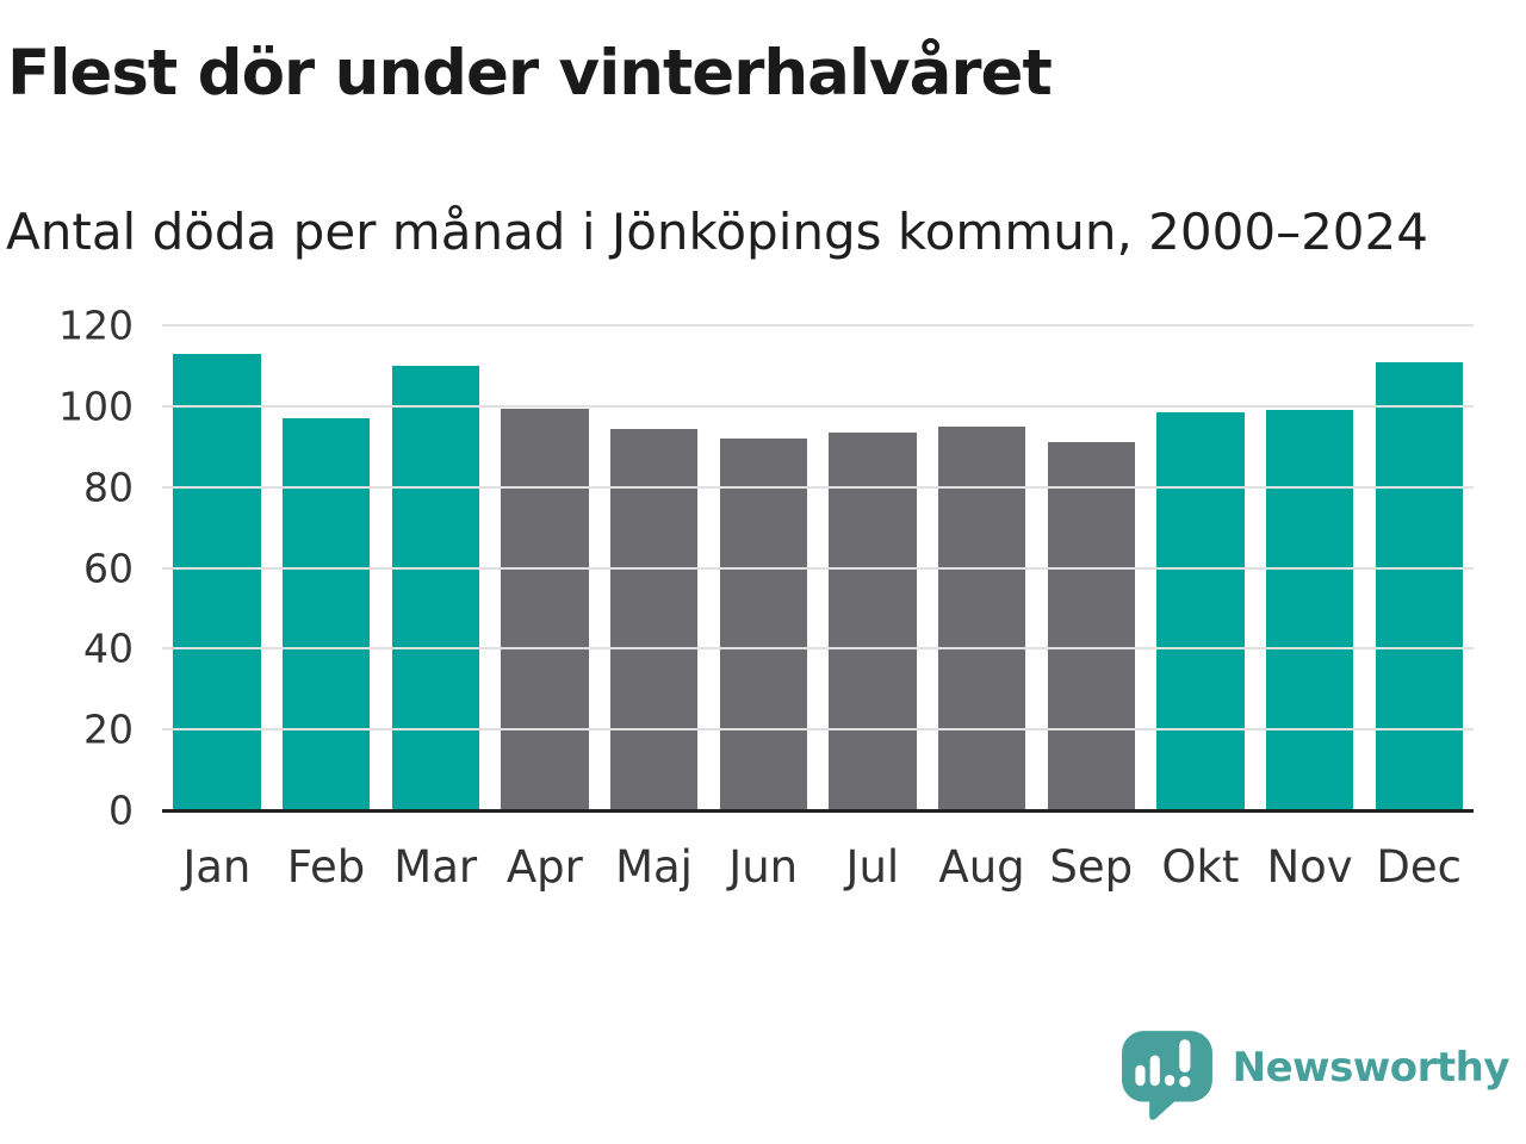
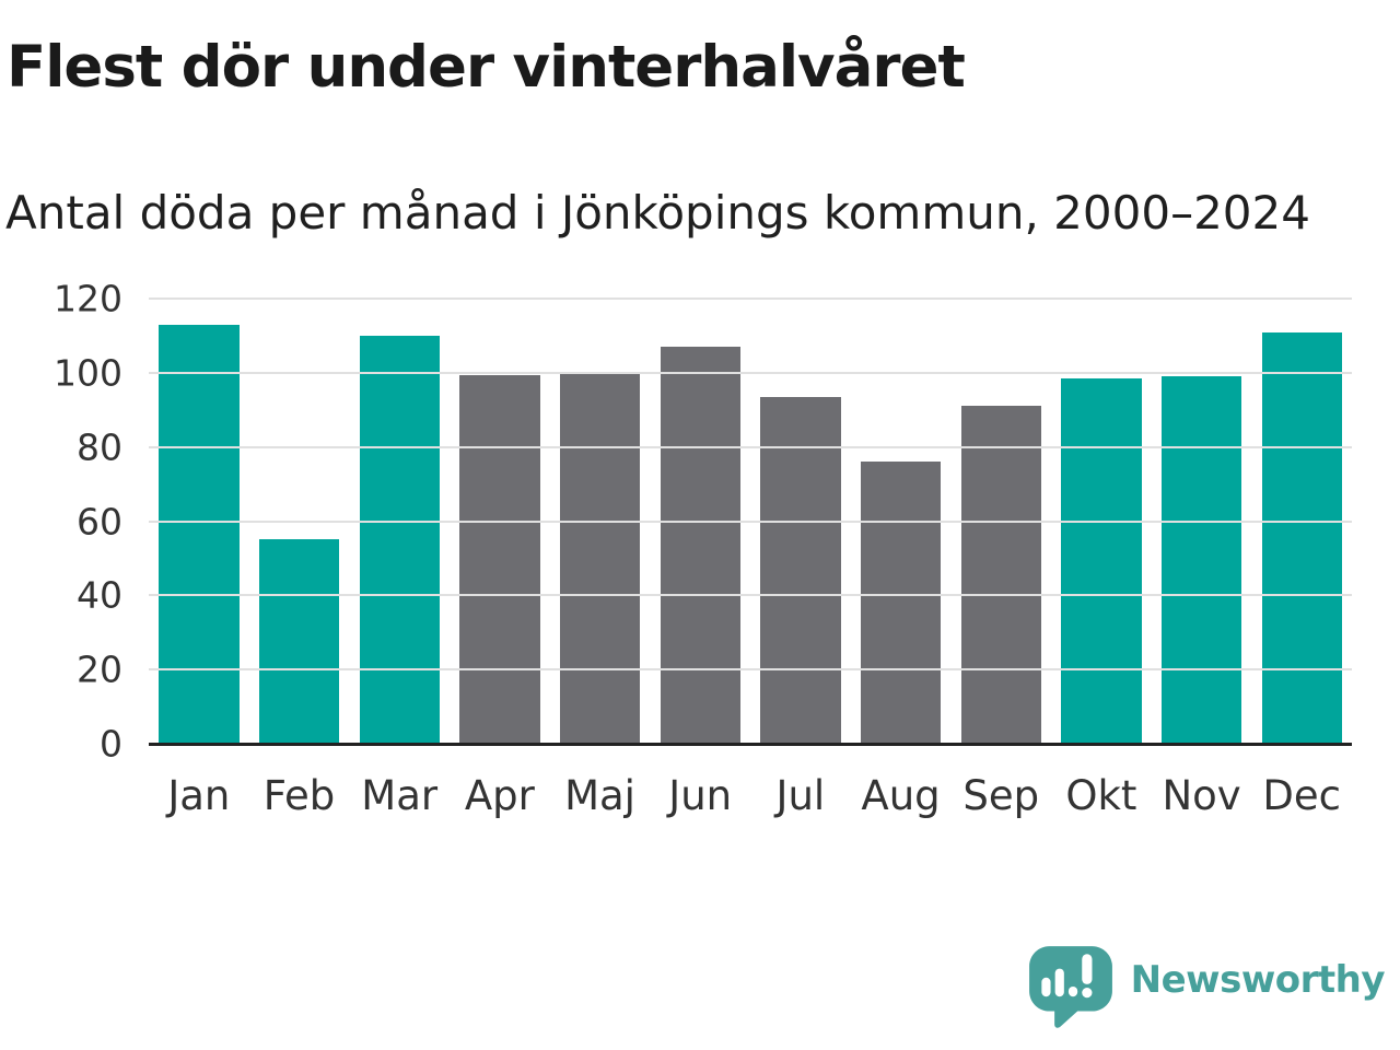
Feb: 97 -> 55
Maj: 94 -> 100
Jun: 92 -> 107
Aug: 95 -> 76
